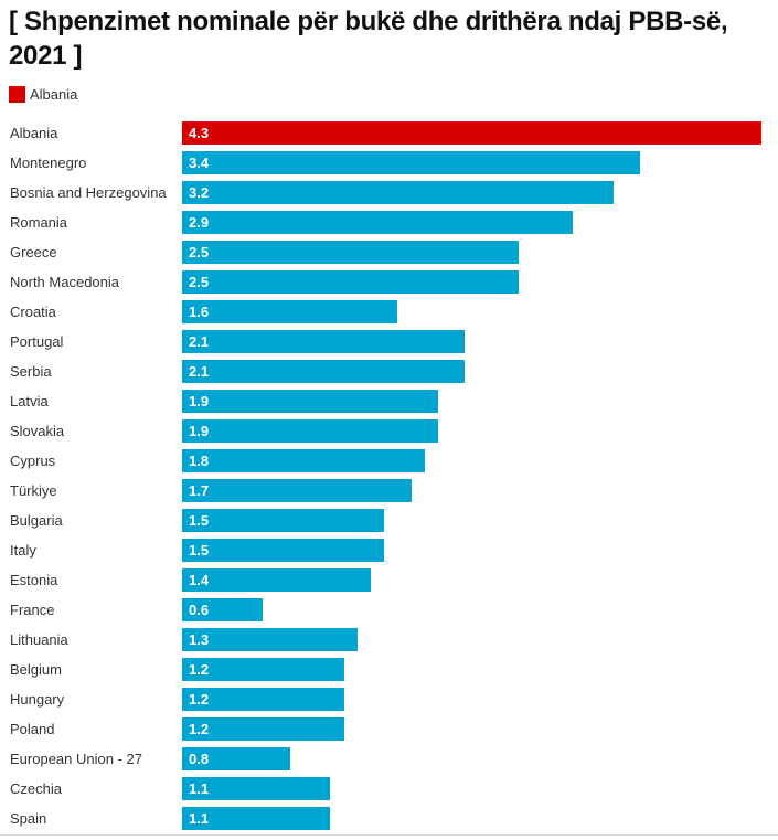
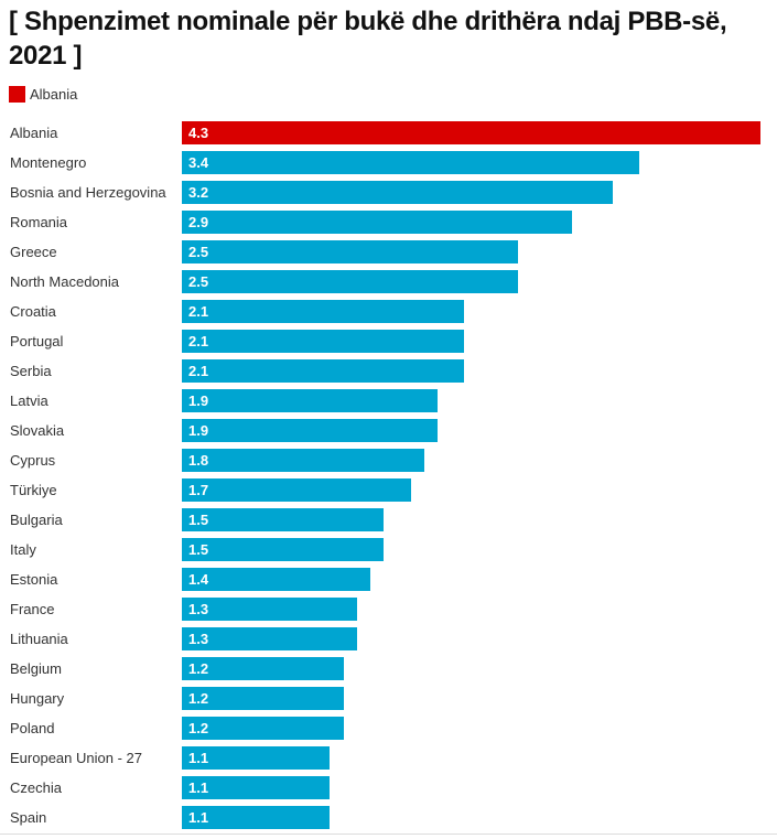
Croatia: 1.6 -> 2.1
France: 0.6 -> 1.3
European Union - 27: 0.8 -> 1.1
